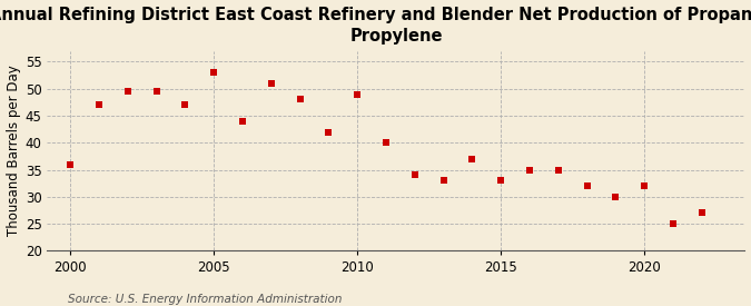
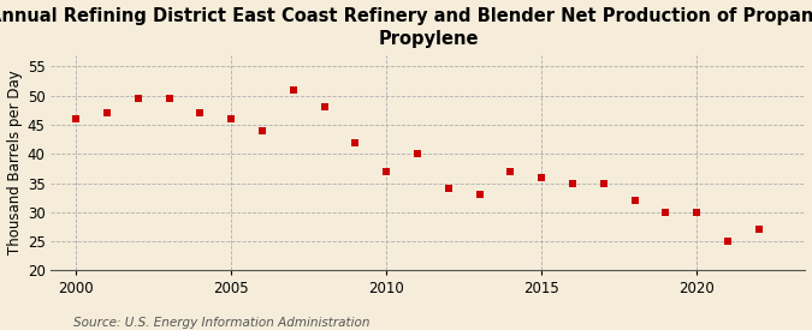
2000: 36.0 -> 46.0
2005: 53.0 -> 46.0
2010: 49.0 -> 37.0
2015: 33.0 -> 36.0
2020: 32.0 -> 30.0
